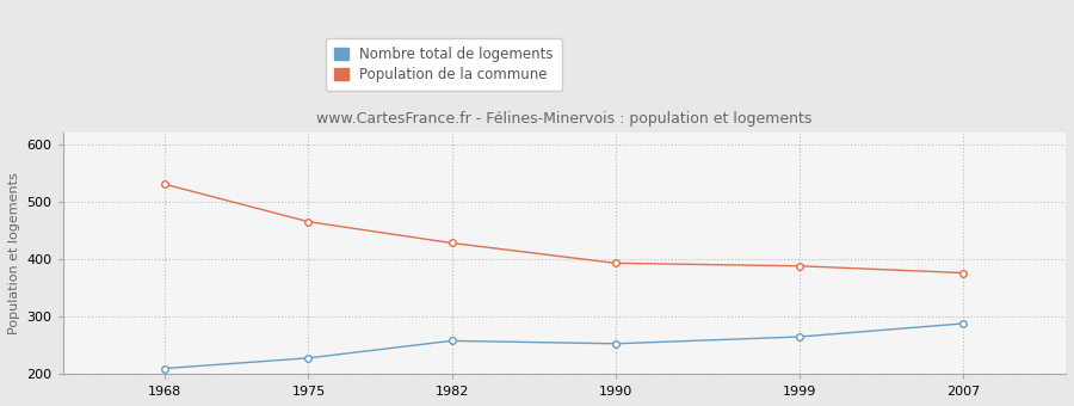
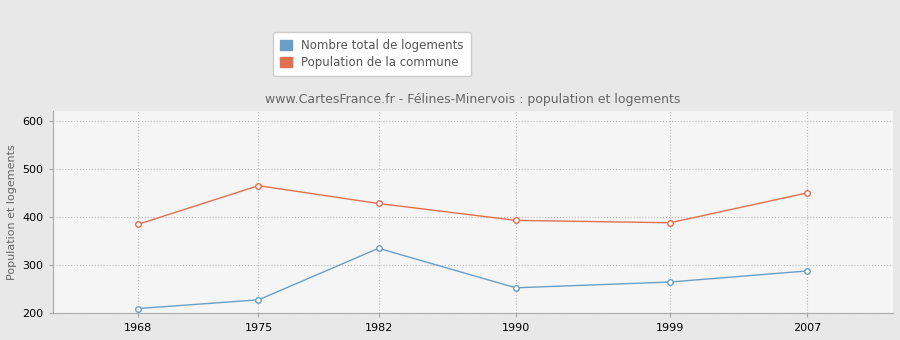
Population de la commune/1968: 530 -> 385
Nombre total de logements/1982: 258 -> 335
Population de la commune/2007: 376 -> 450
